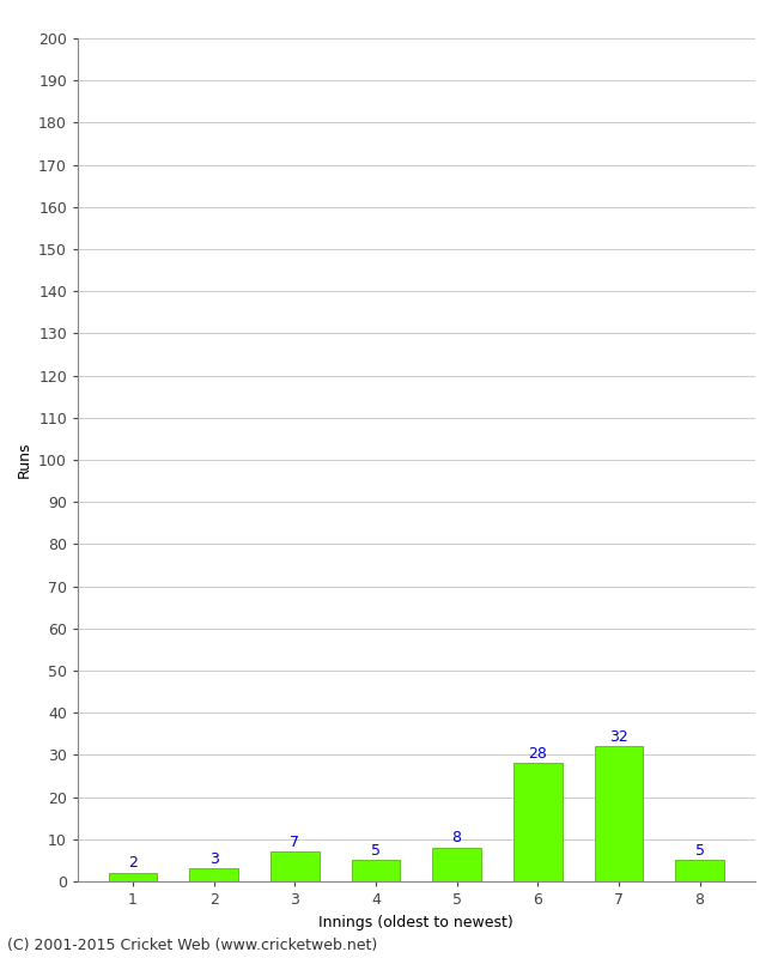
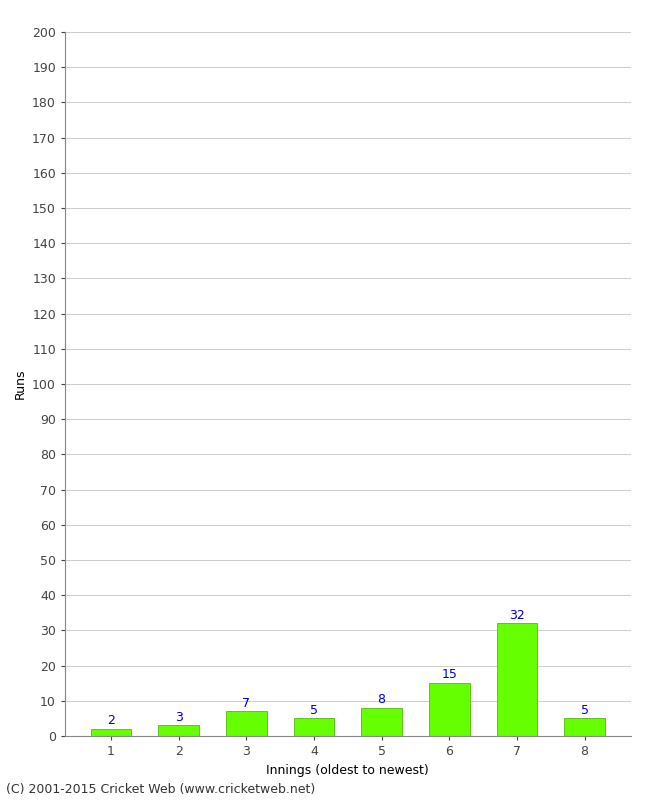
6: 28 -> 15
